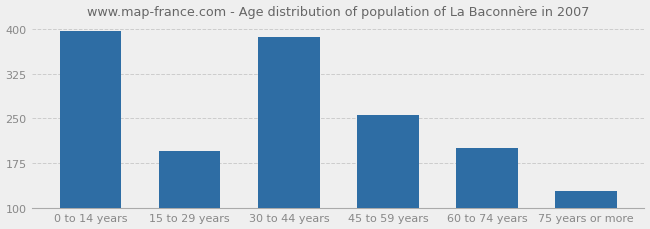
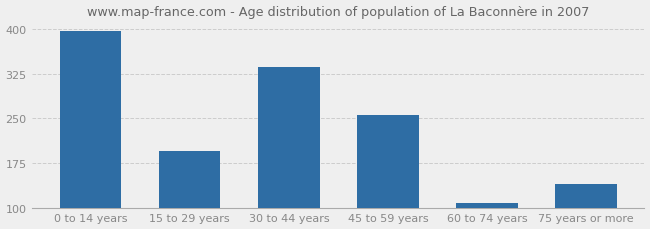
30 to 44 years: 386 -> 336
60 to 74 years: 200 -> 108
75 years or more: 128 -> 140
